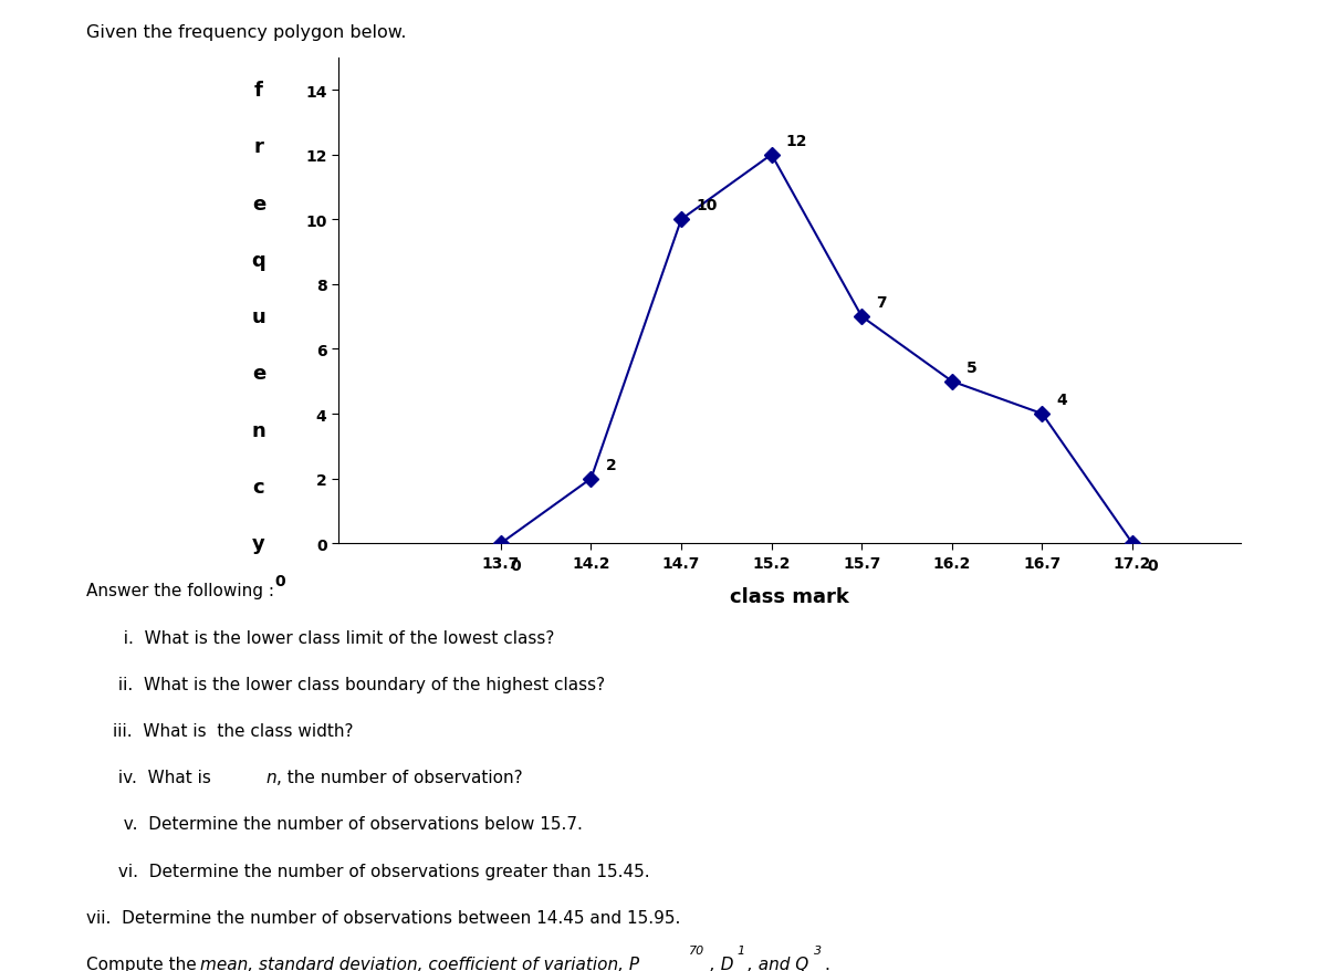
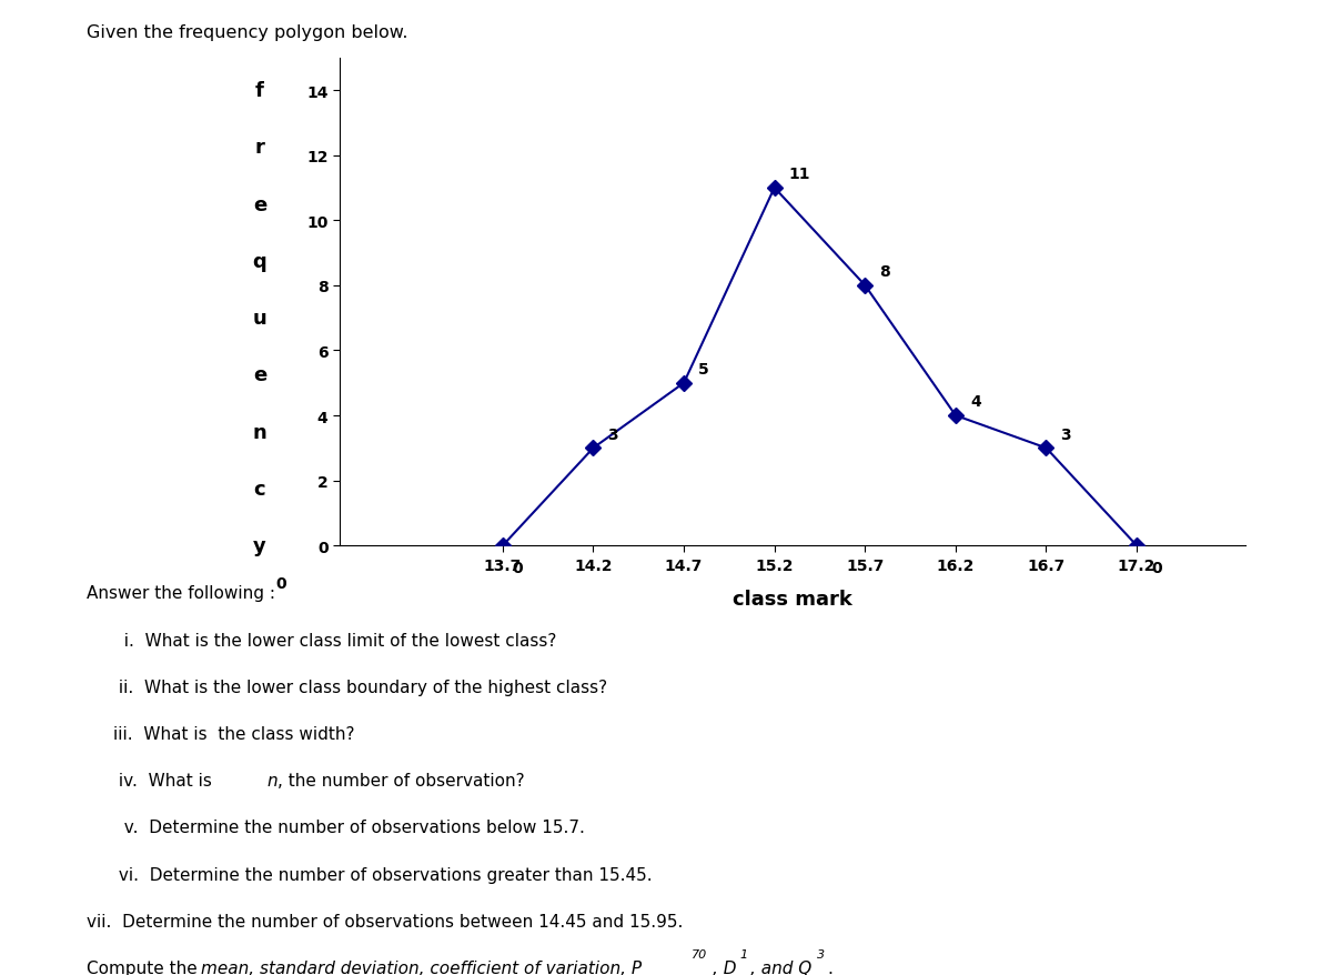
14.2: 2 -> 3
14.7: 10 -> 5
15.2: 12 -> 11
15.7: 7 -> 8
16.2: 5 -> 4
16.7: 4 -> 3
